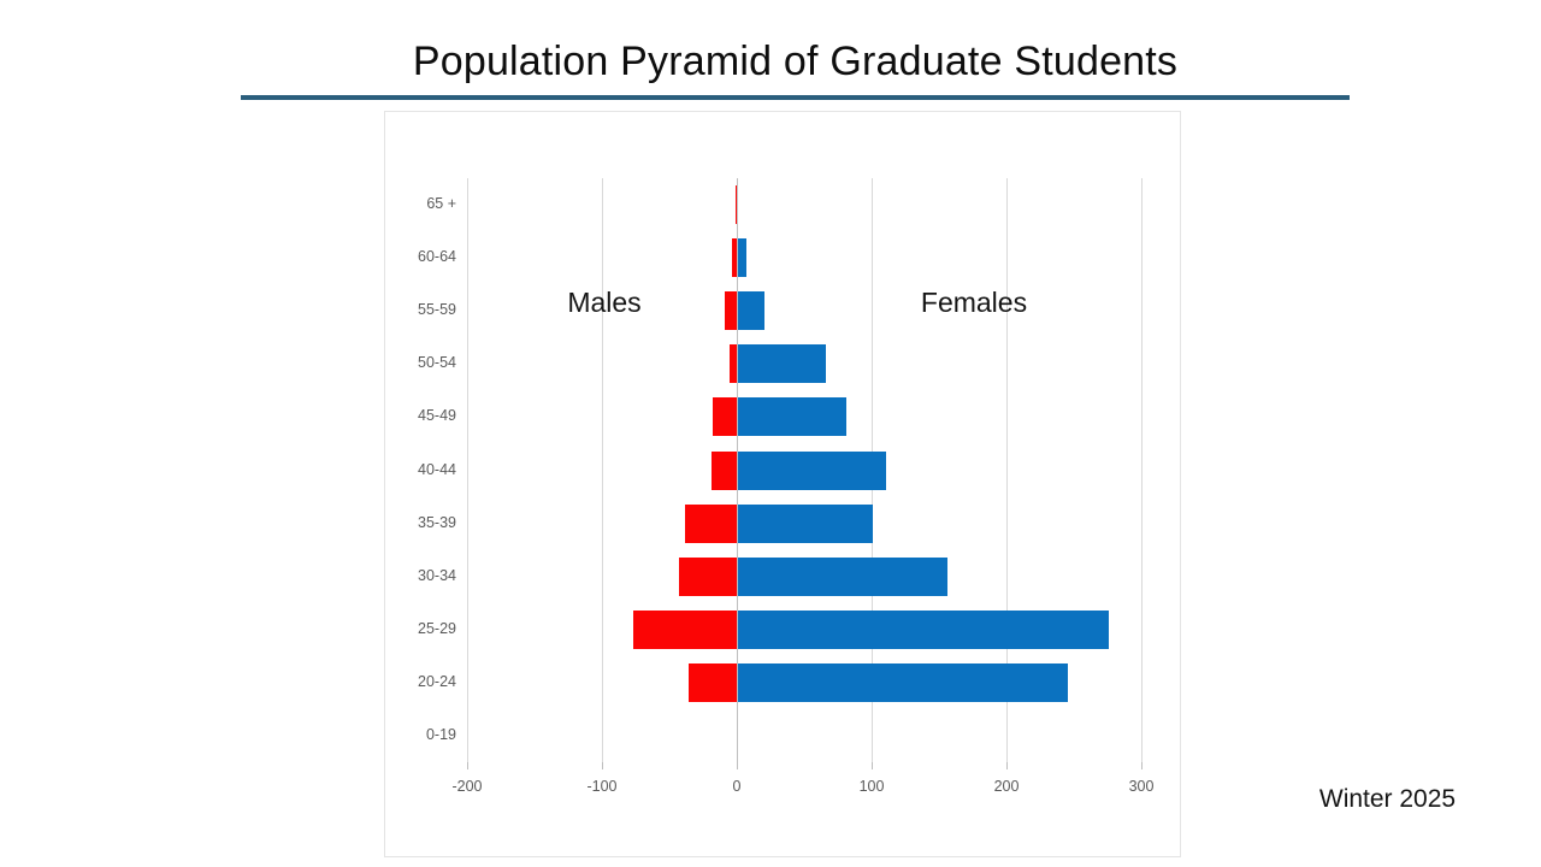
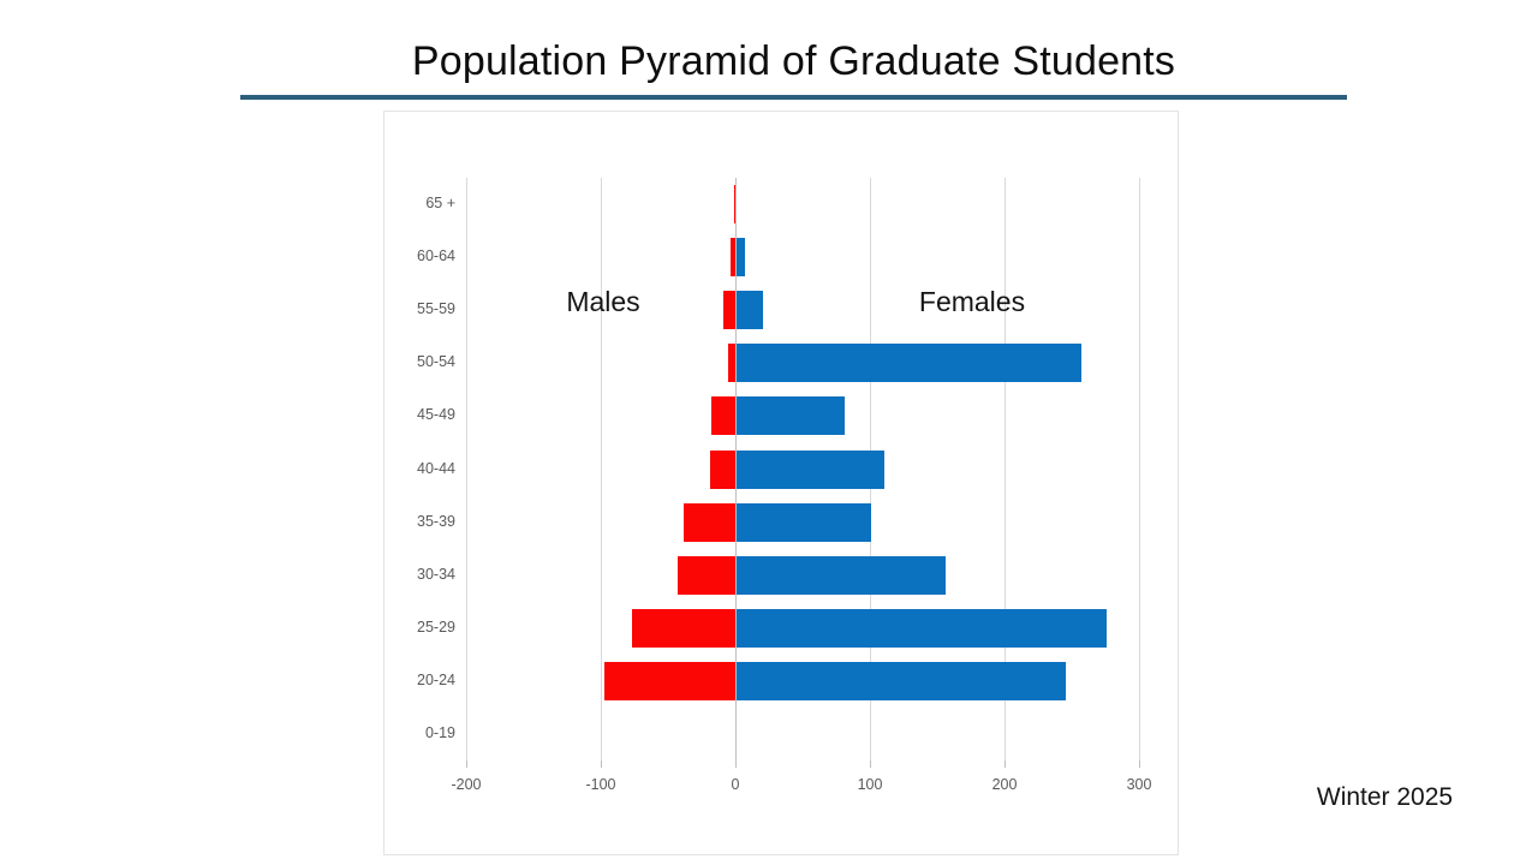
Females/50-54: 65 -> 256
Males/20-24: -36 -> -97
